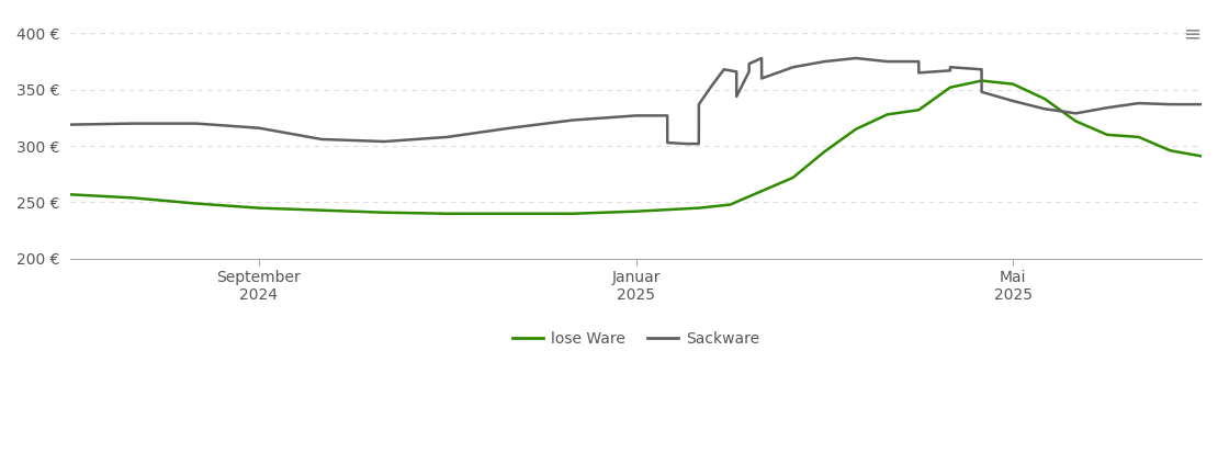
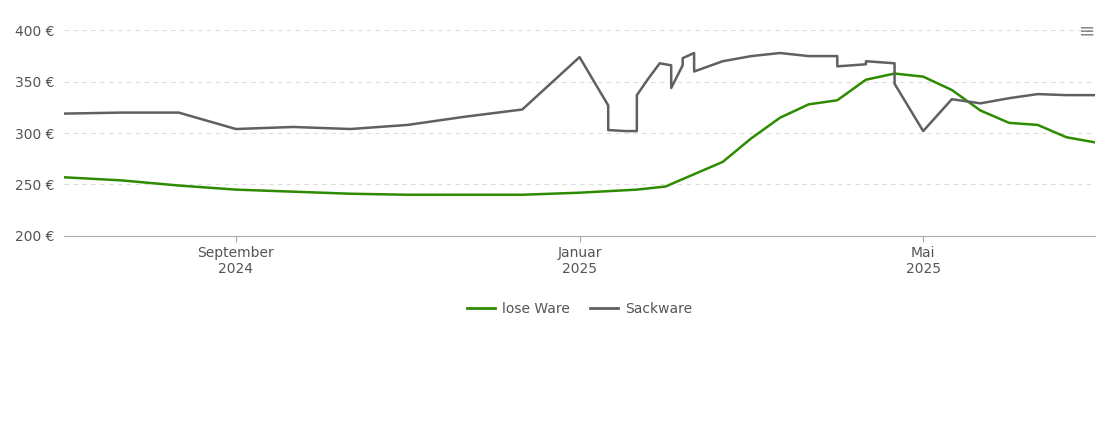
Sackware/September 2024: 316 € -> 304 €
Sackware/Januar 2025: 327 € -> 374 €
Sackware/Mai 2025: 340 € -> 302 €
